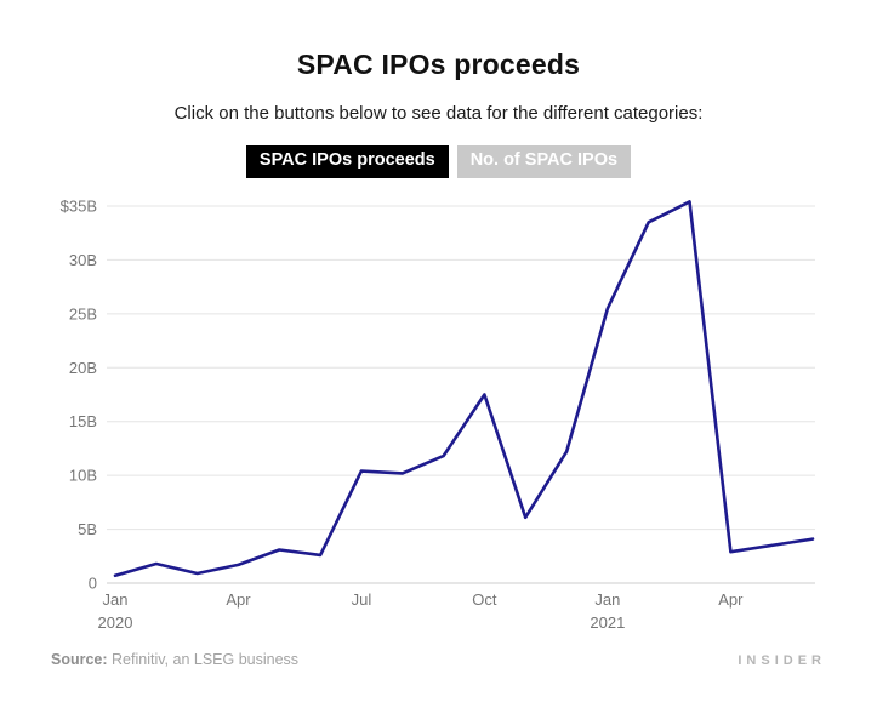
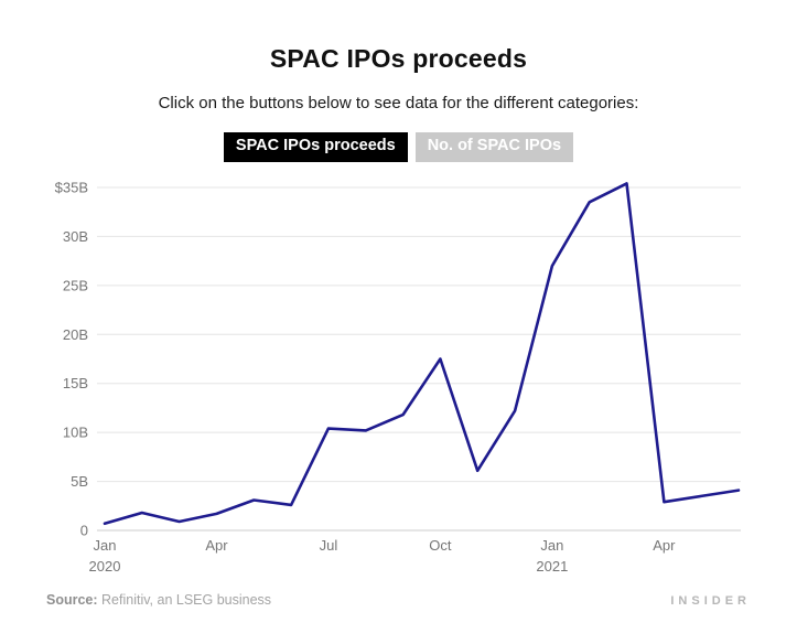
Jan 2021: $26B -> $27B
